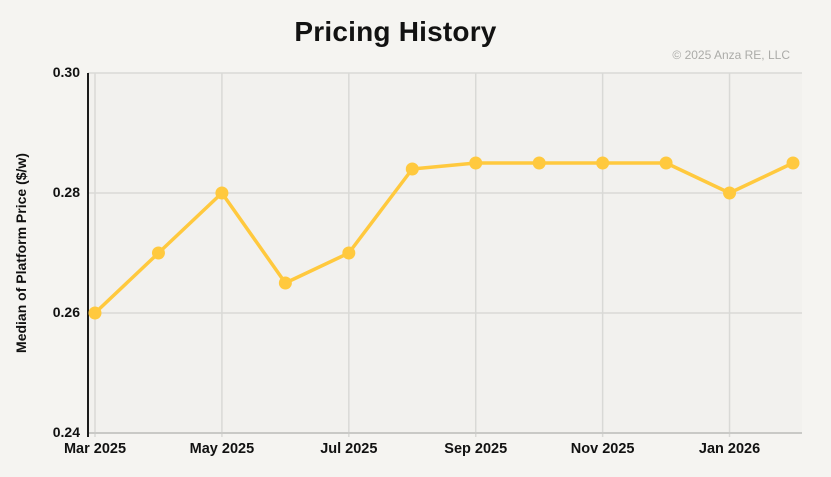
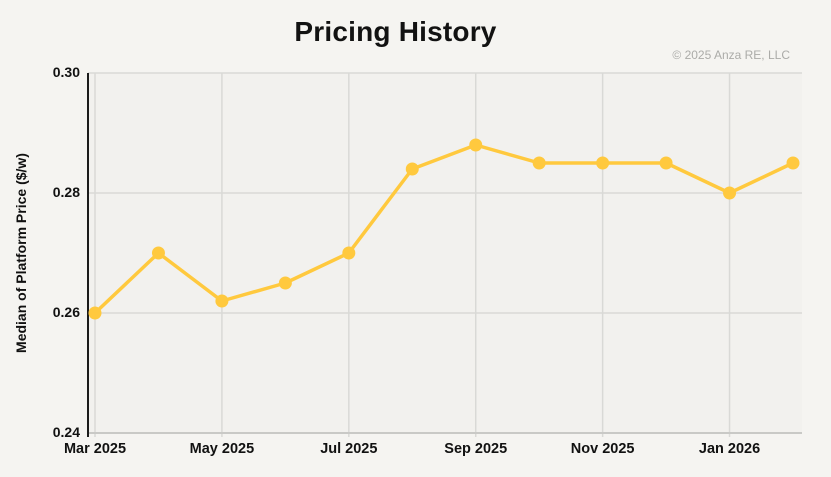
May 2025: 0.280 -> 0.262
Sep 2025: 0.285 -> 0.288
